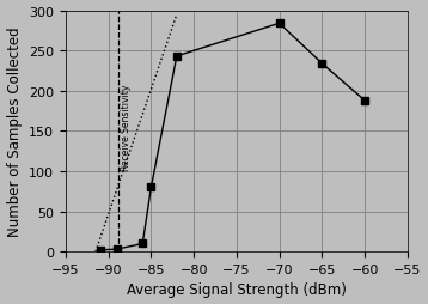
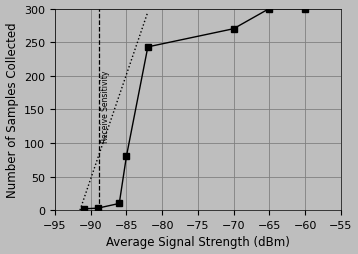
−70: 284 -> 270
−65: 234 -> 300
−60: 188 -> 300
